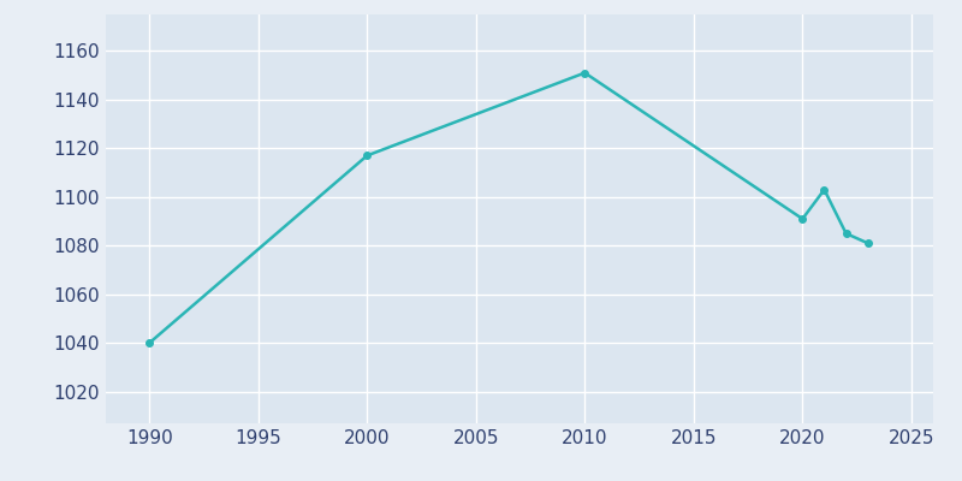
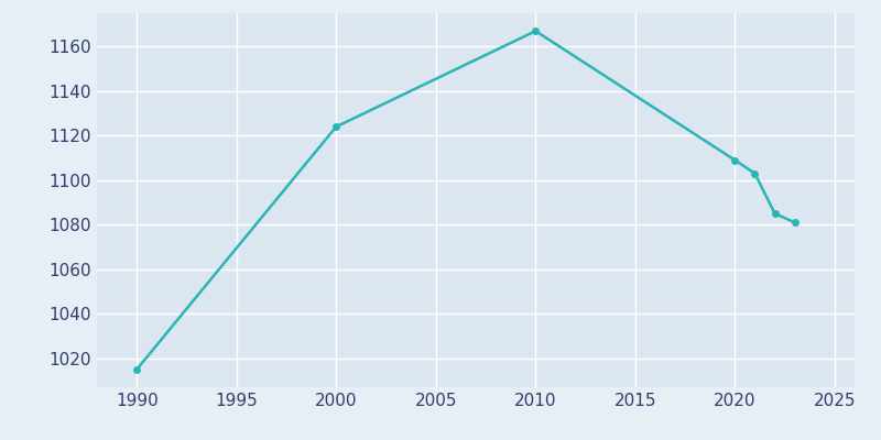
1990: 1040 -> 1015
2000: 1117 -> 1124
2010: 1151 -> 1167
2020: 1091 -> 1109
